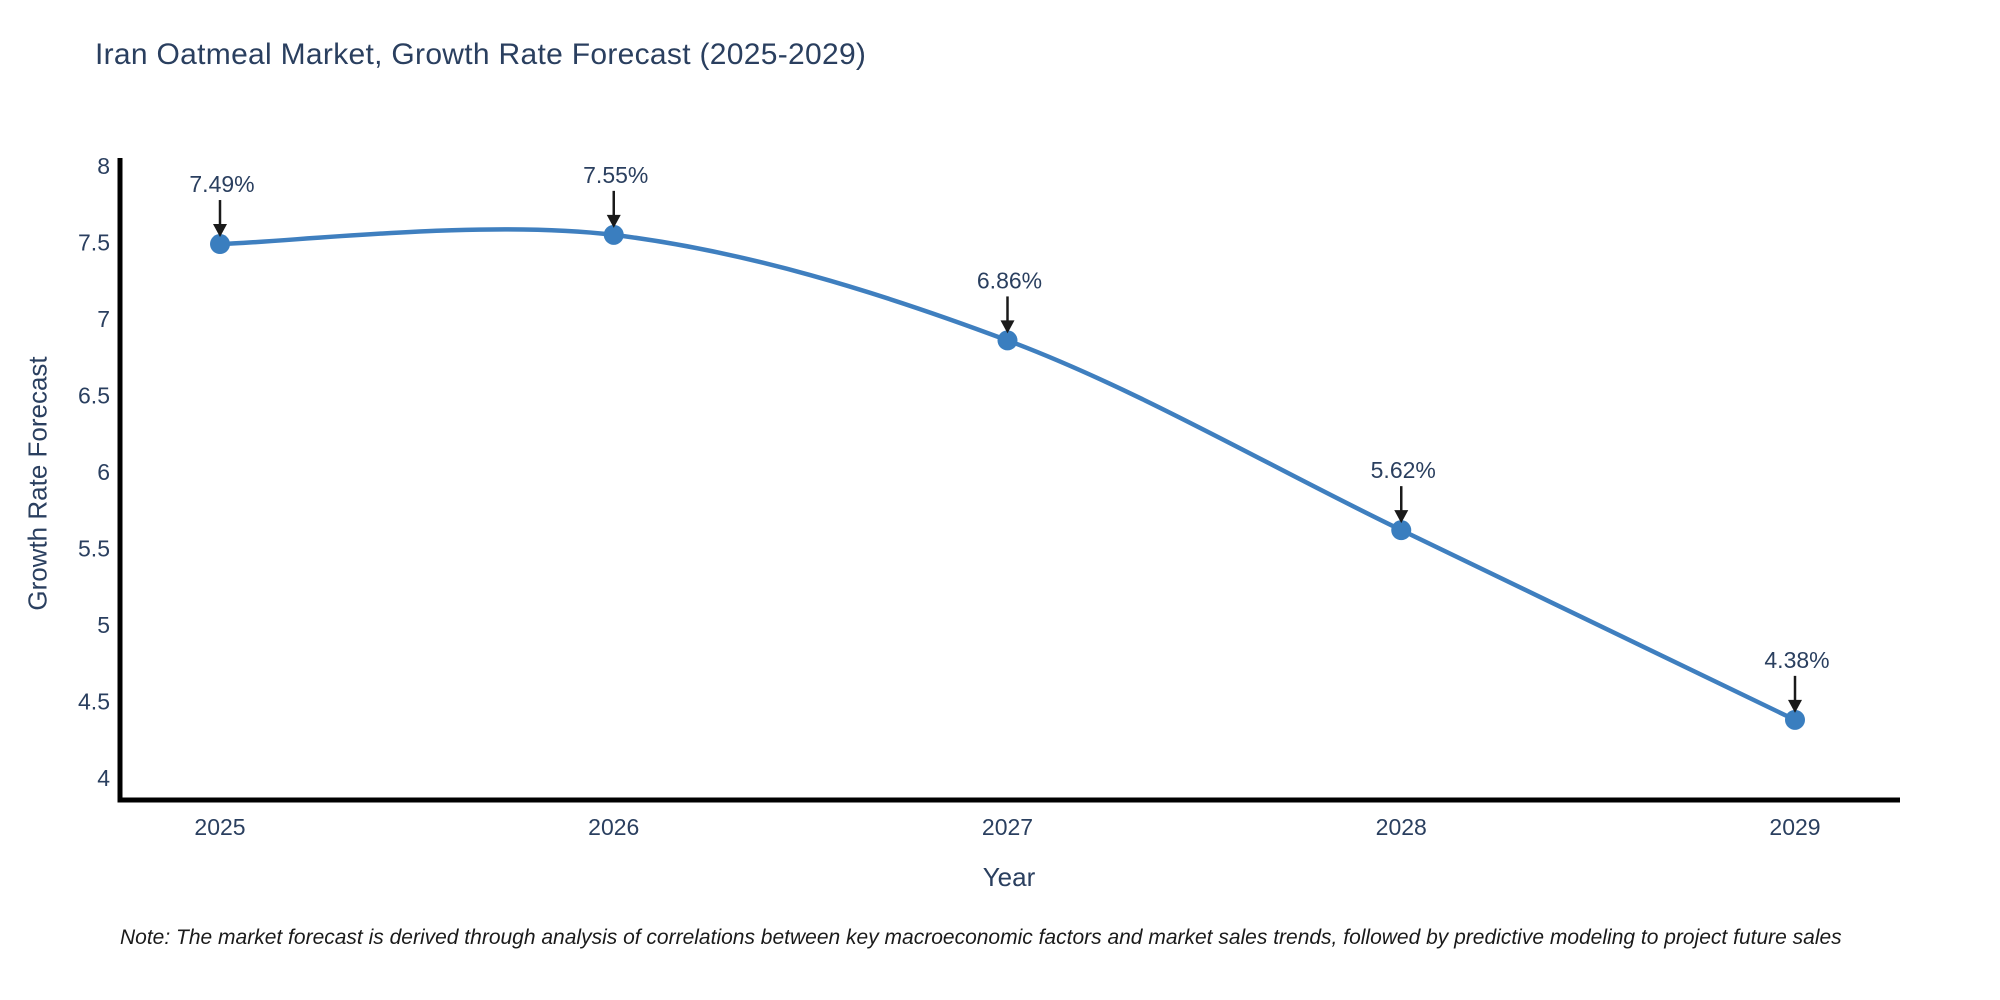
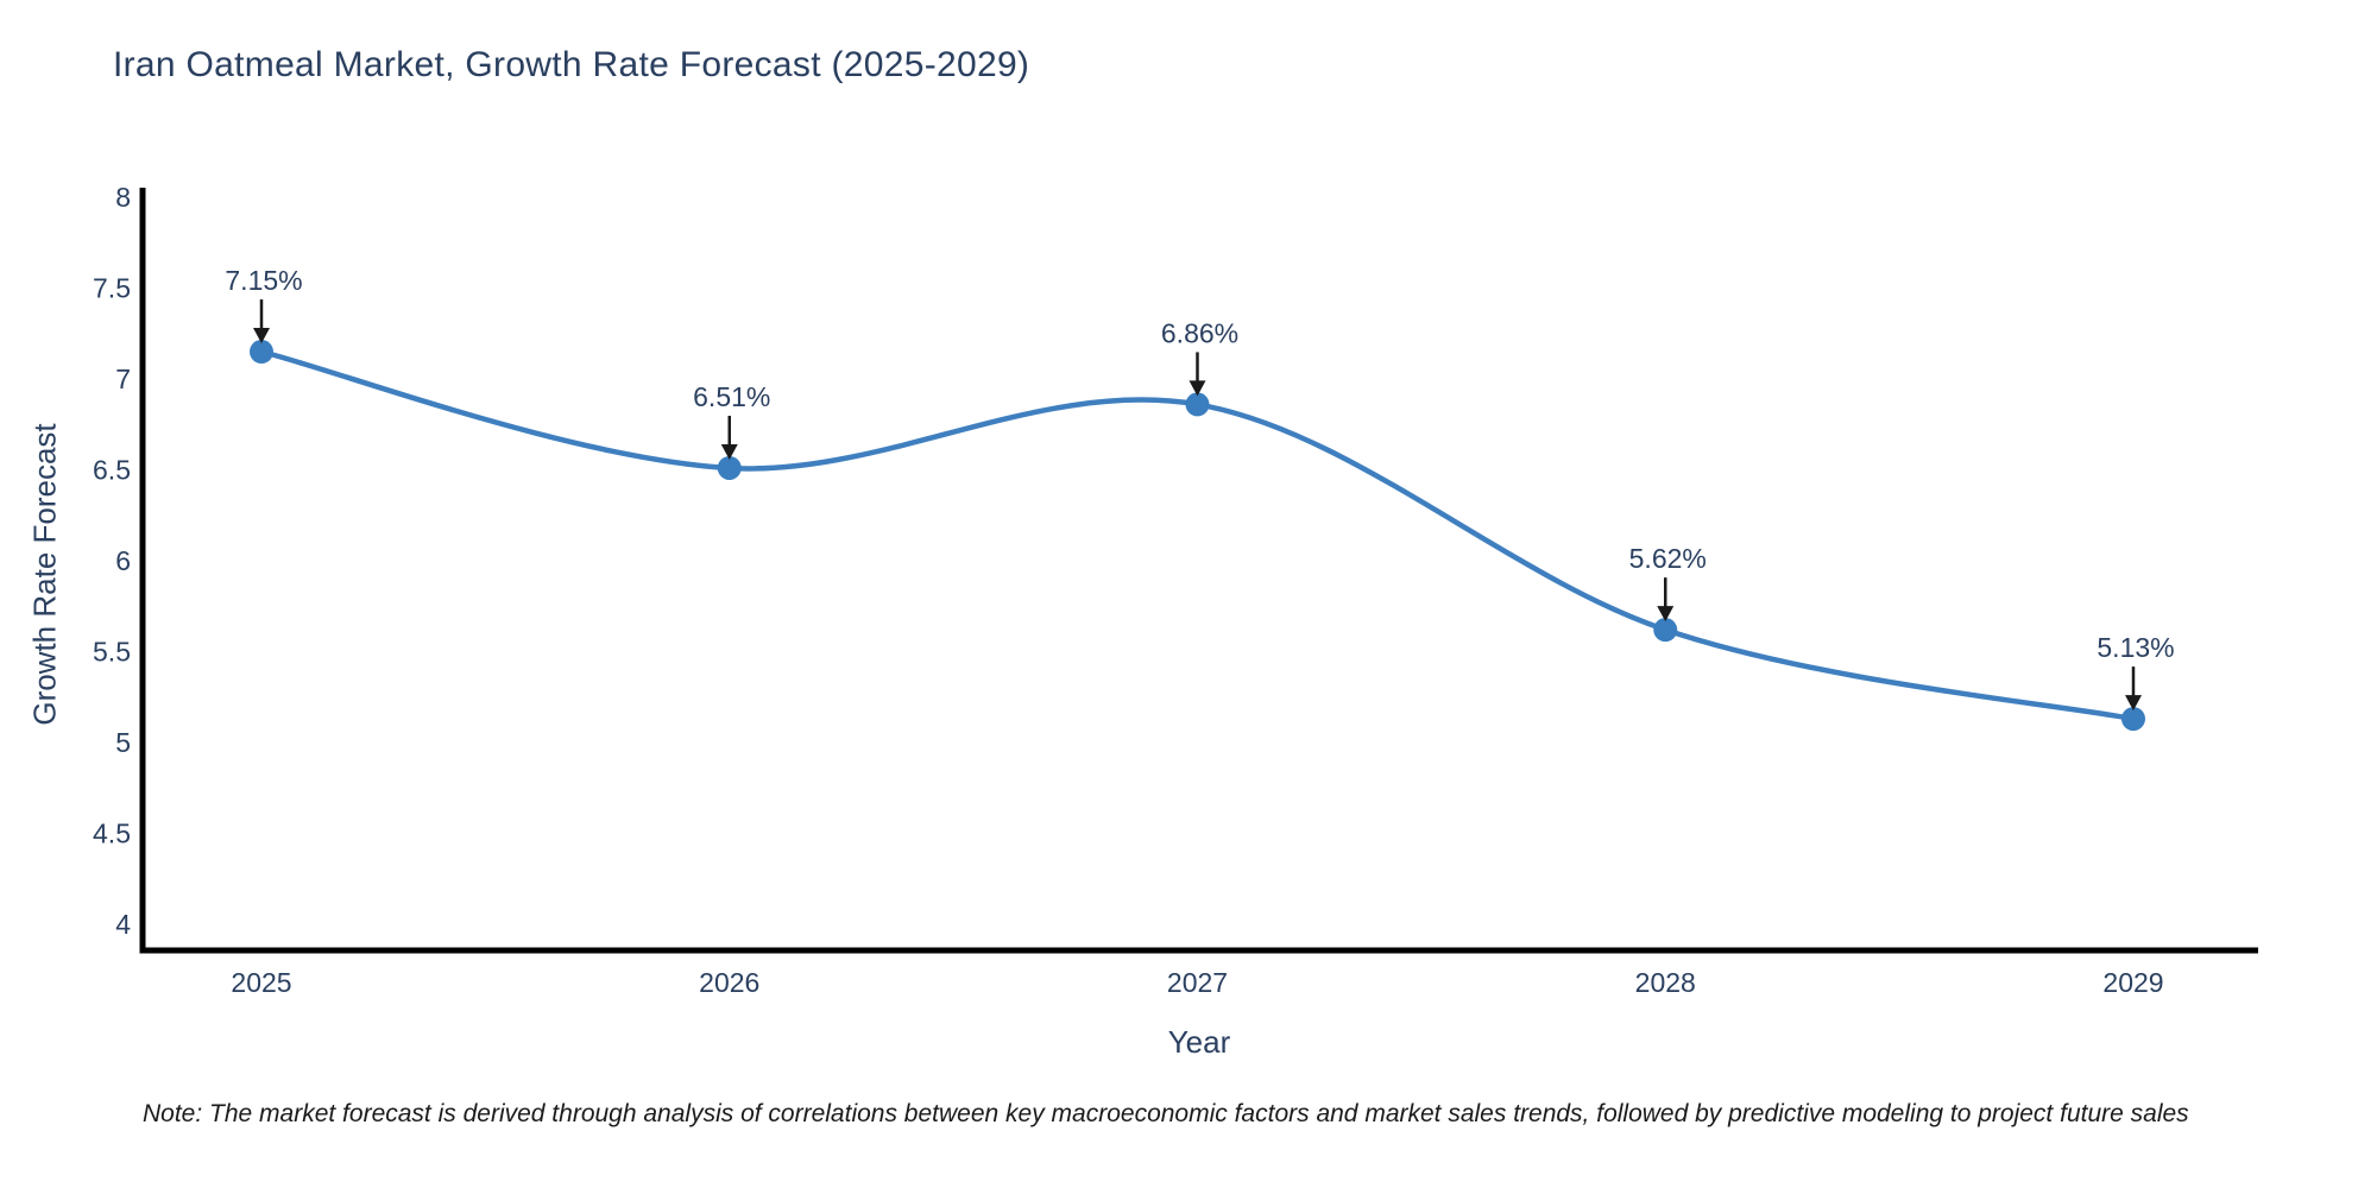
2025: 7.49% -> 7.15%
2026: 7.55% -> 6.51%
2029: 4.38% -> 5.13%
